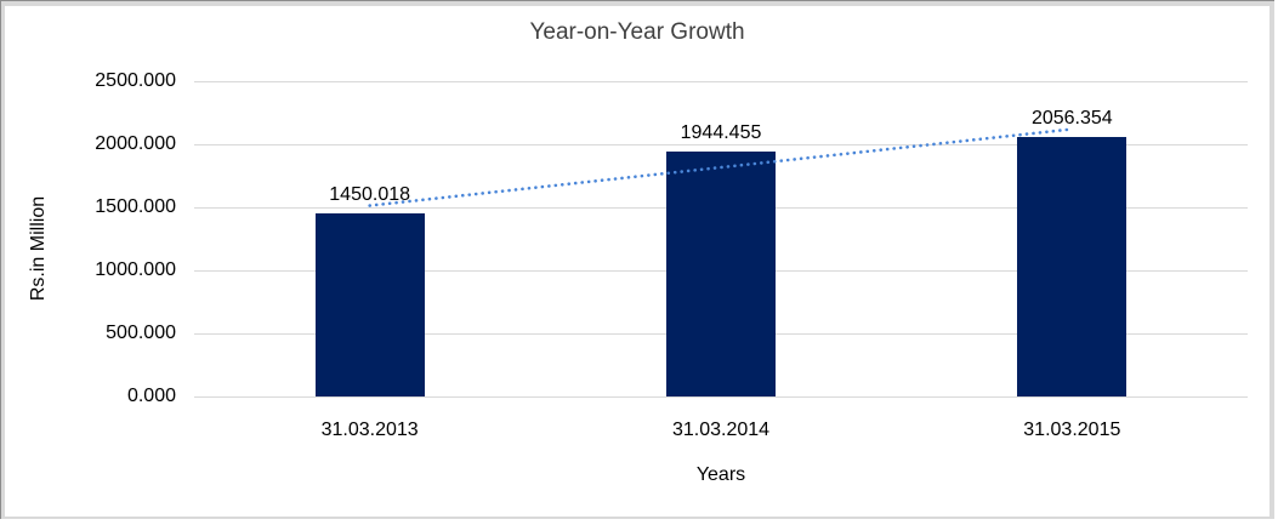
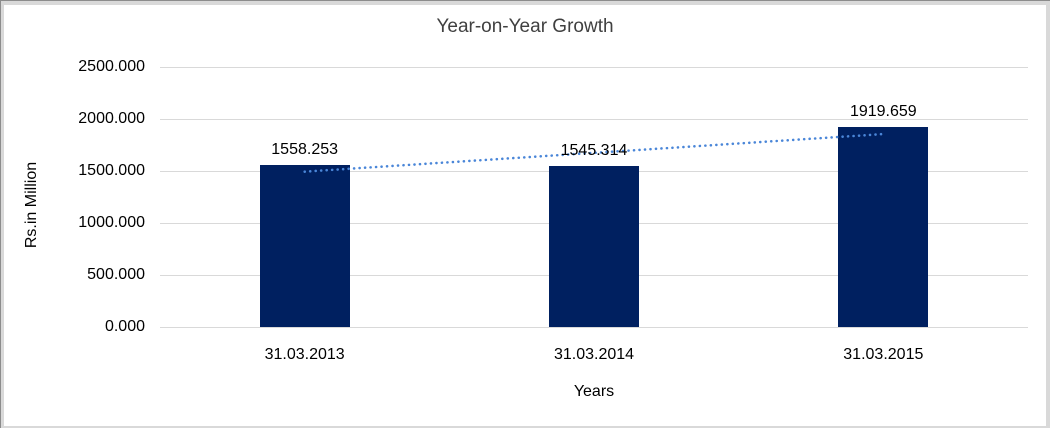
31.03.2013: 1450.018 -> 1558.253
31.03.2014: 1944.455 -> 1545.314
31.03.2015: 2056.354 -> 1919.659
